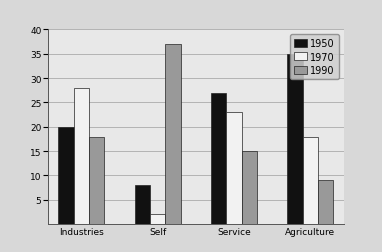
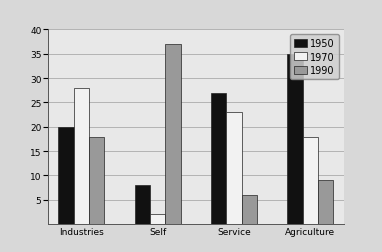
1990/Service: 15 -> 6
